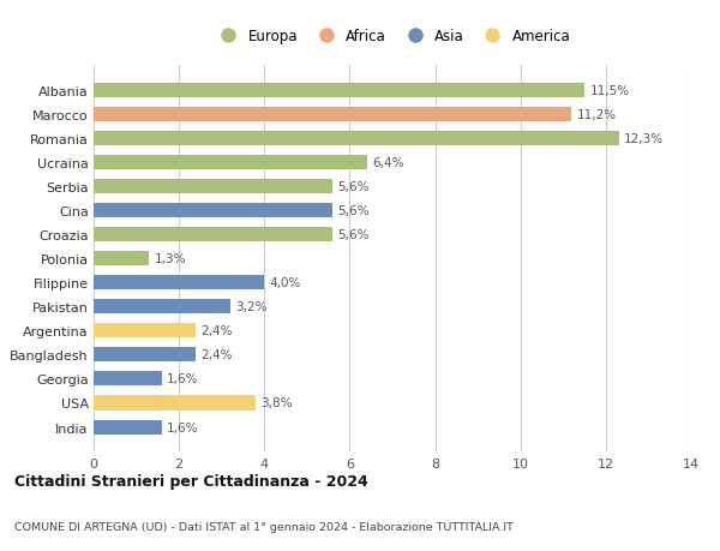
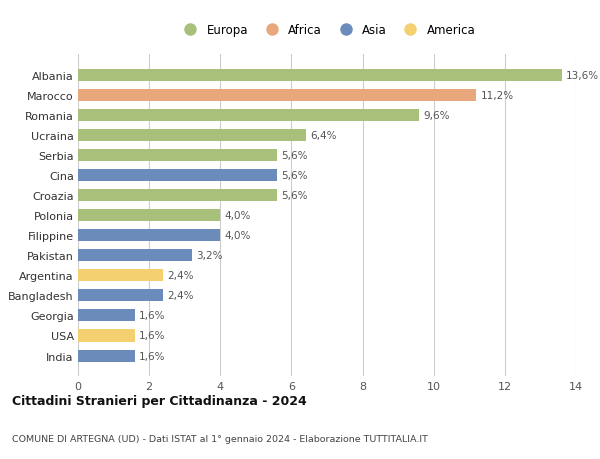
Albania: 11,5% -> 13,6%
Romania: 12,3% -> 9,6%
Polonia: 1,3% -> 4,0%
USA: 3,8% -> 1,6%
